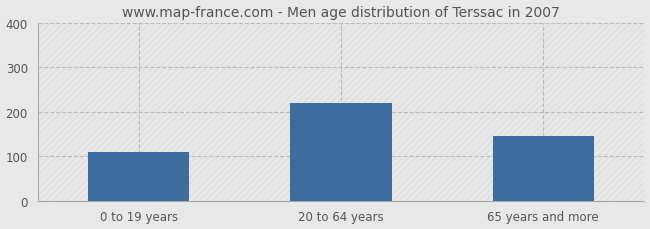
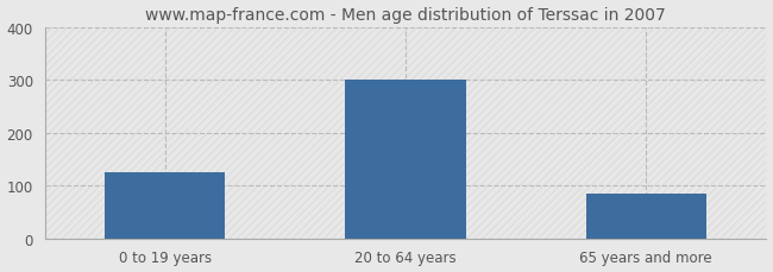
0 to 19 years: 110 -> 125
20 to 64 years: 220 -> 301
65 years and more: 145 -> 85
